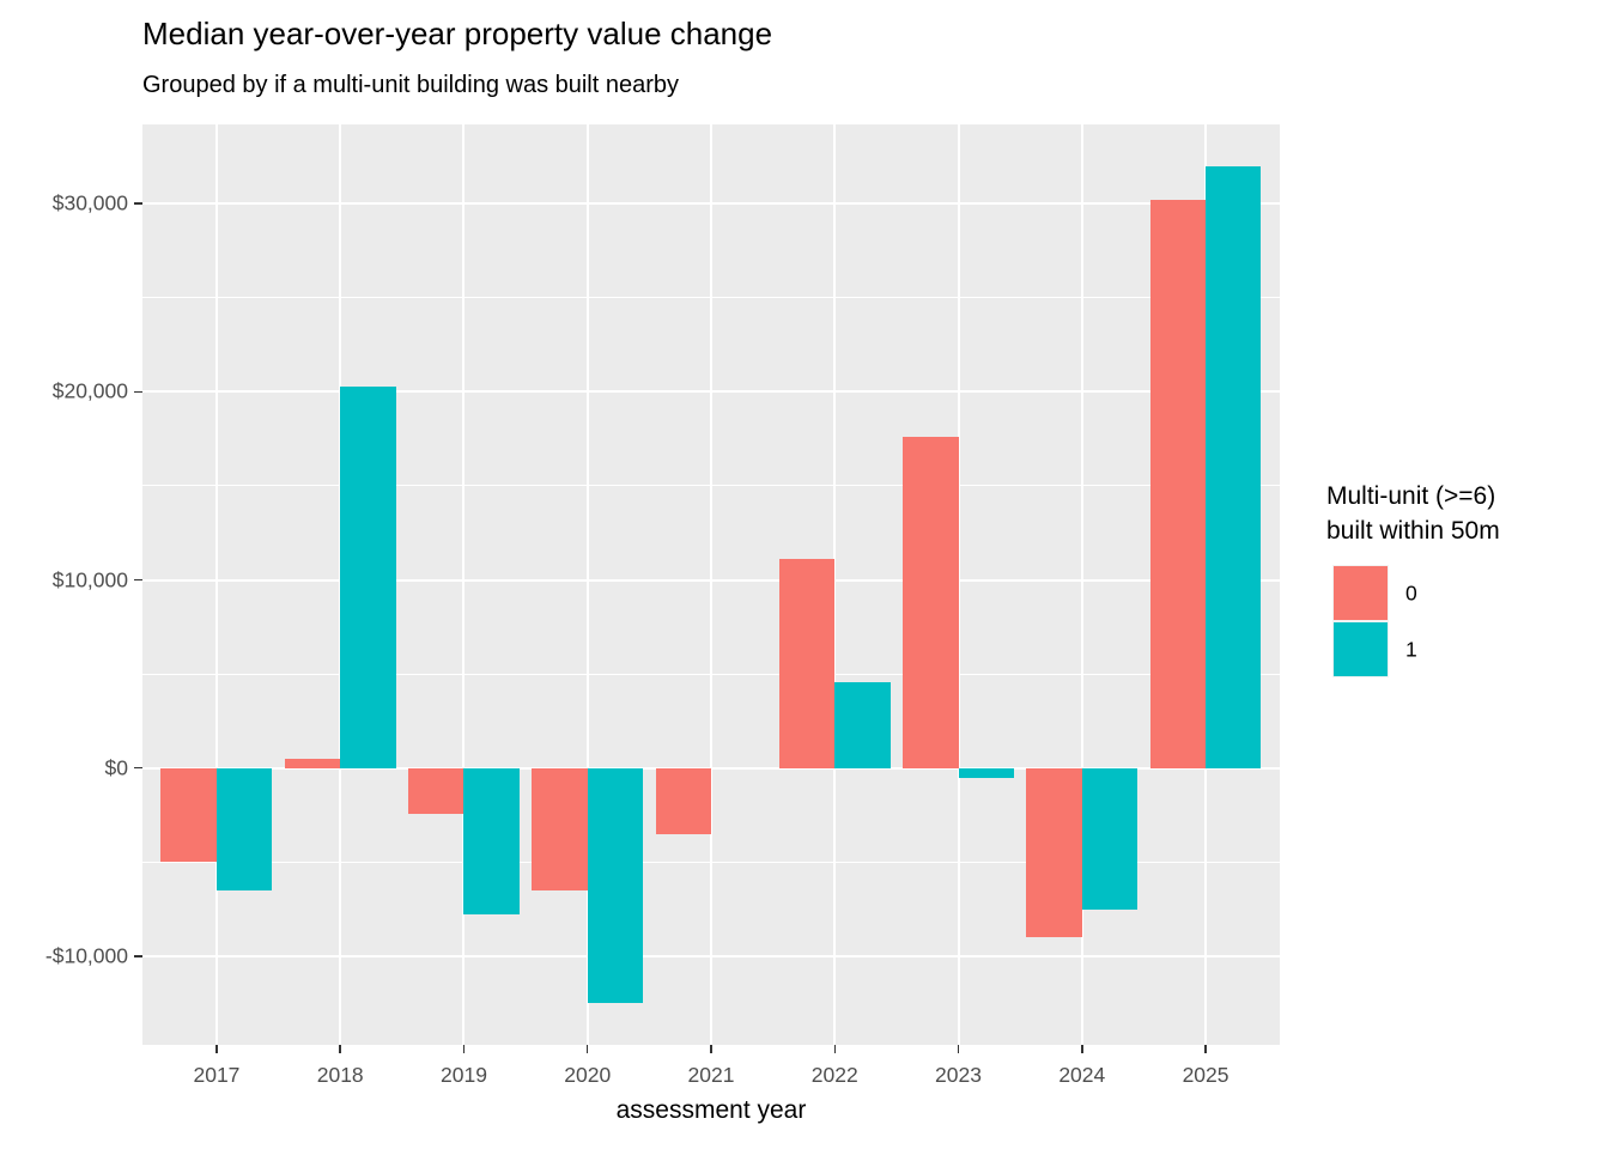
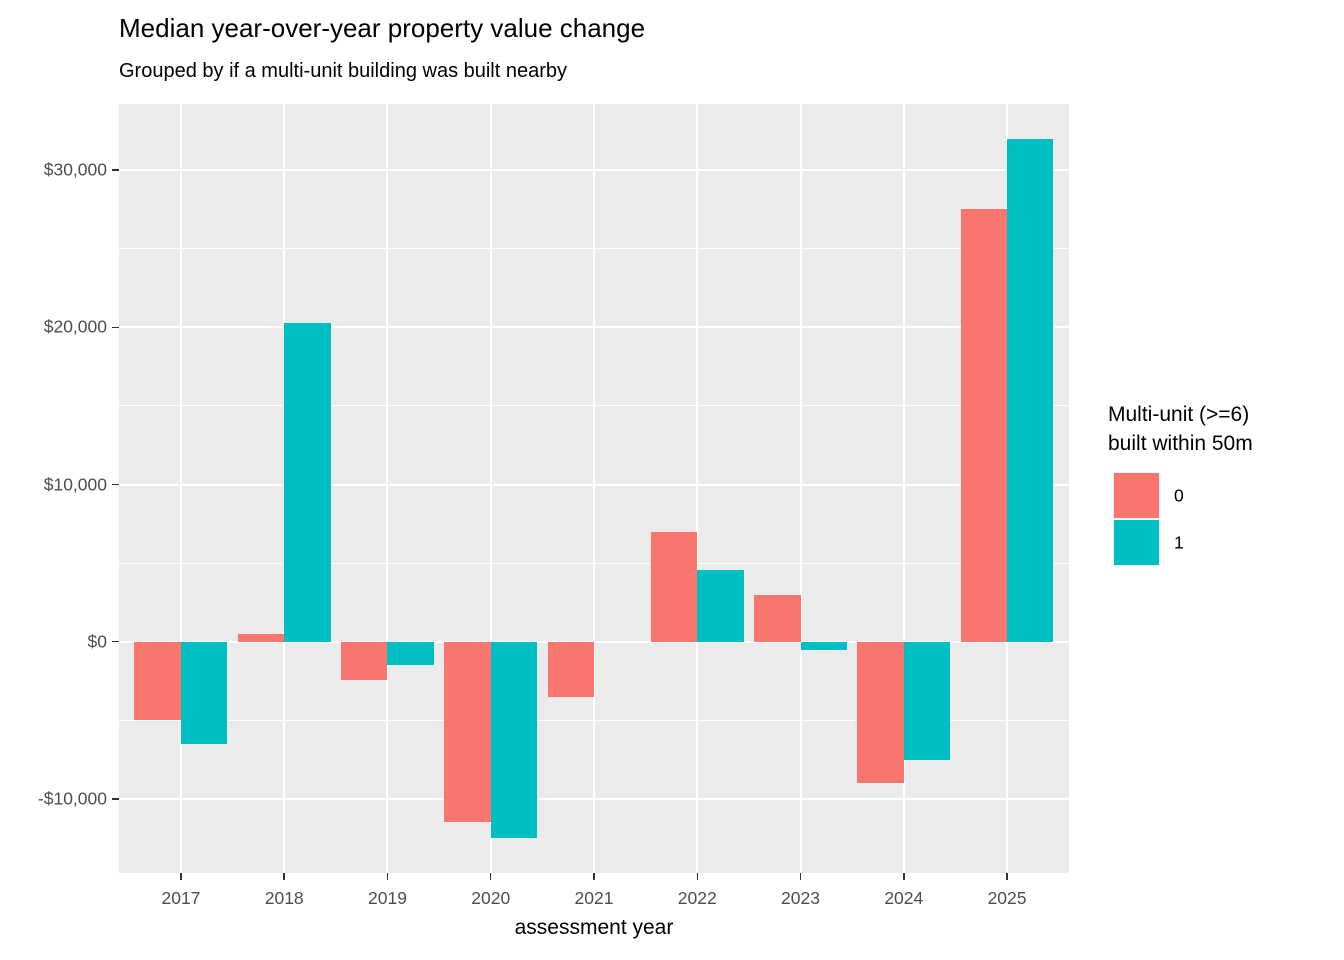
1/2019: -$7800 -> -$1500
0/2020: -$6500 -> -$11500
0/2022: $11100 -> $7000
0/2023: $17600 -> $3000
0/2025: $30200 -> $27500
